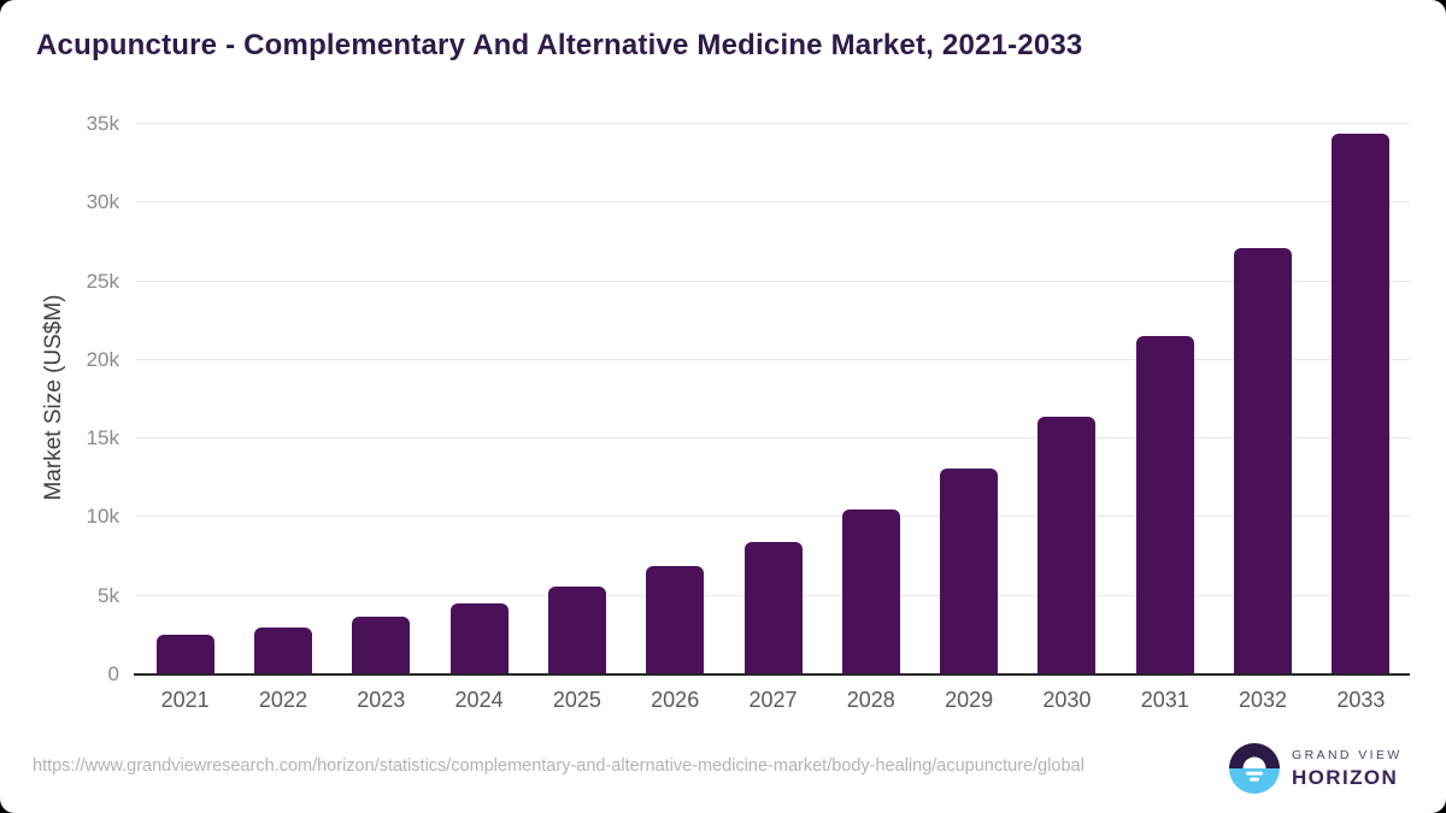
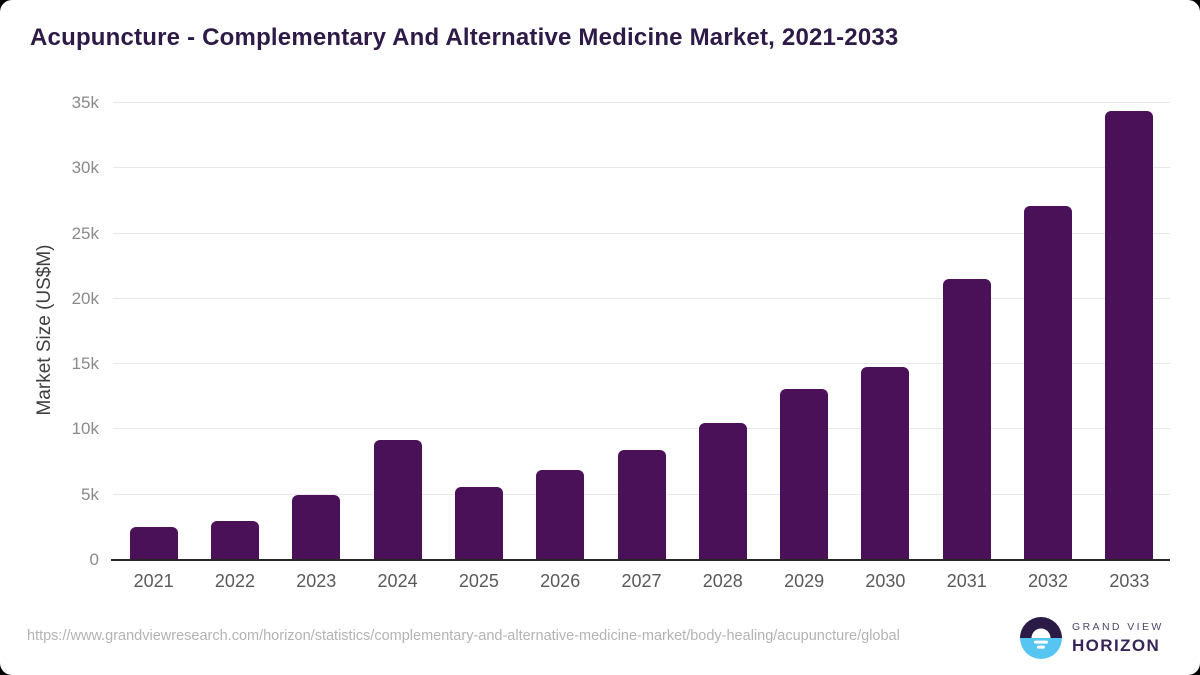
2023: 3.7k -> 5.0k
2024: 4.5k -> 9.2k
2030: 16.4k -> 14.8k
